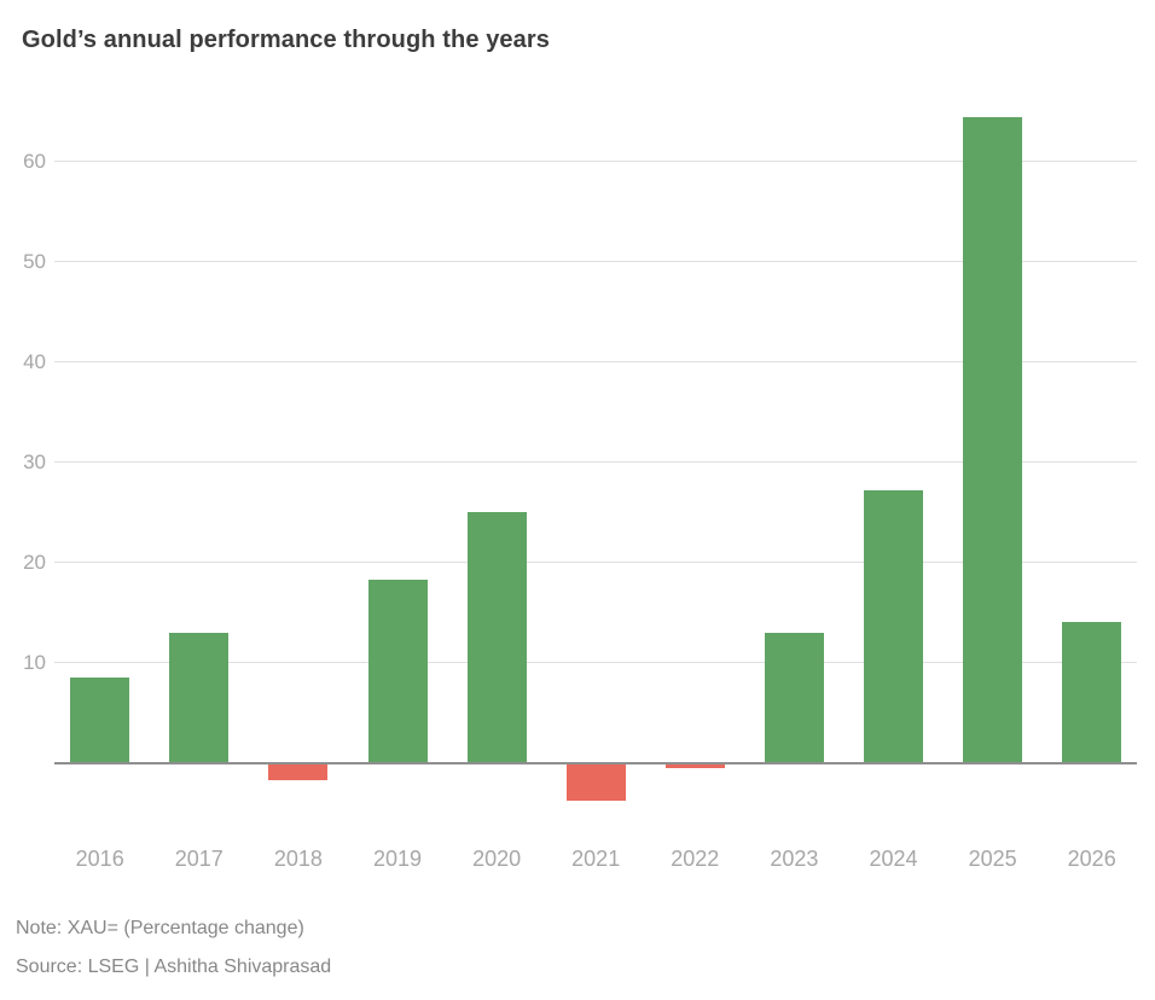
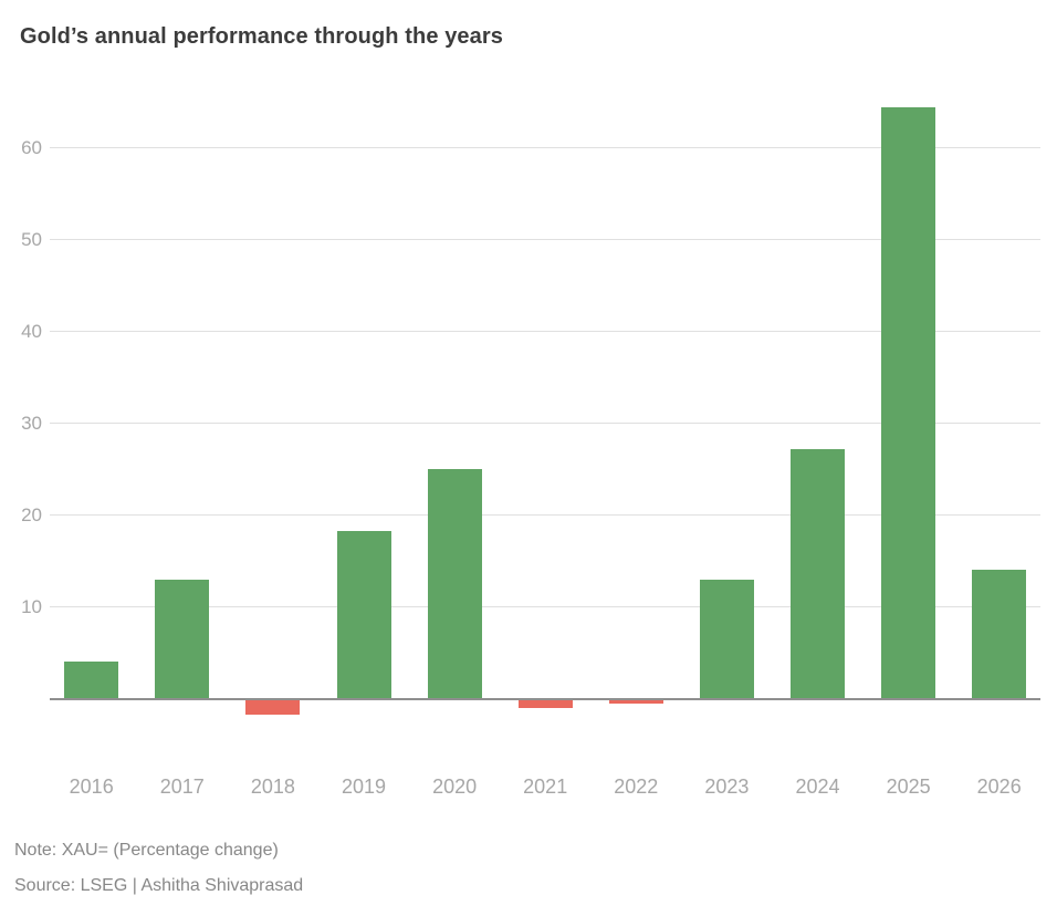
2016: 8 -> 4
2021: -4 -> -1
